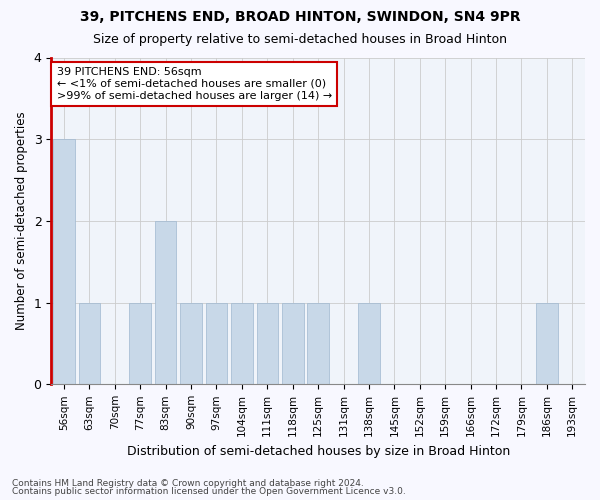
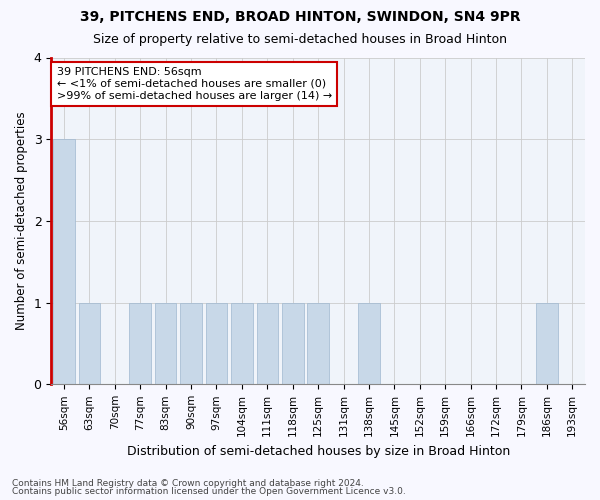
83sqm: 2 -> 1
